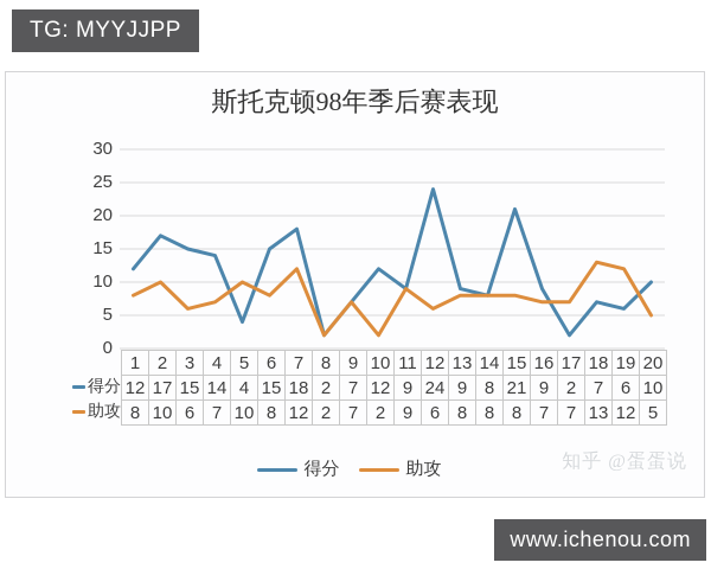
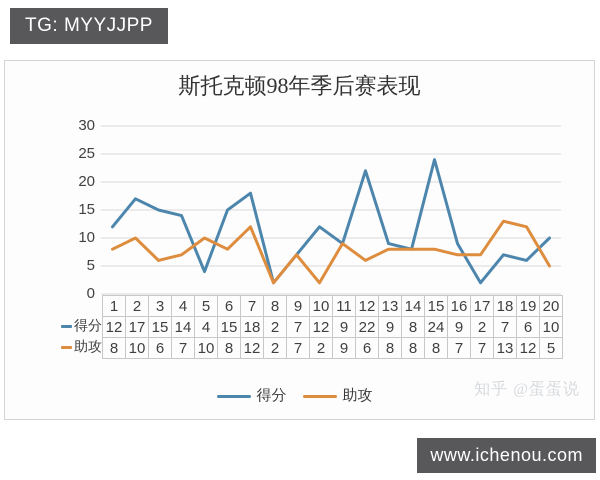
得分/12: 24 -> 22
得分/15: 21 -> 24
